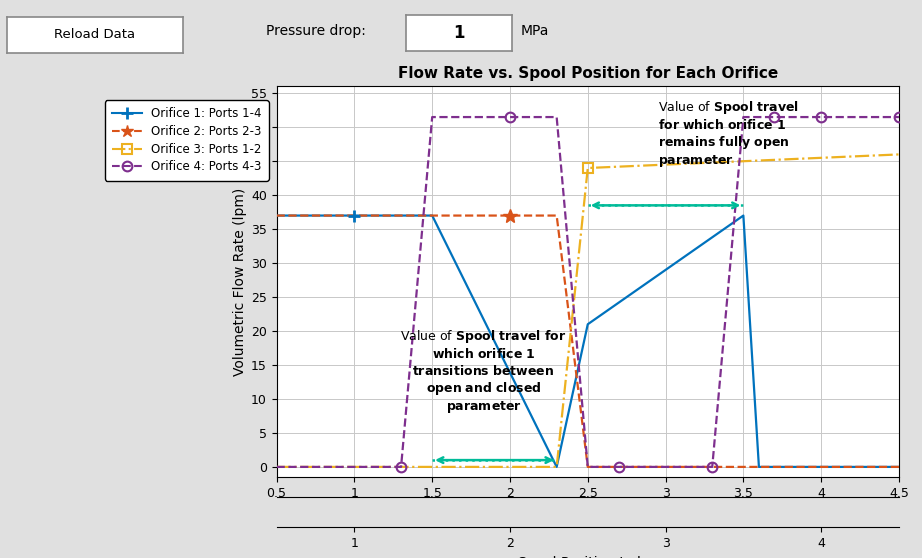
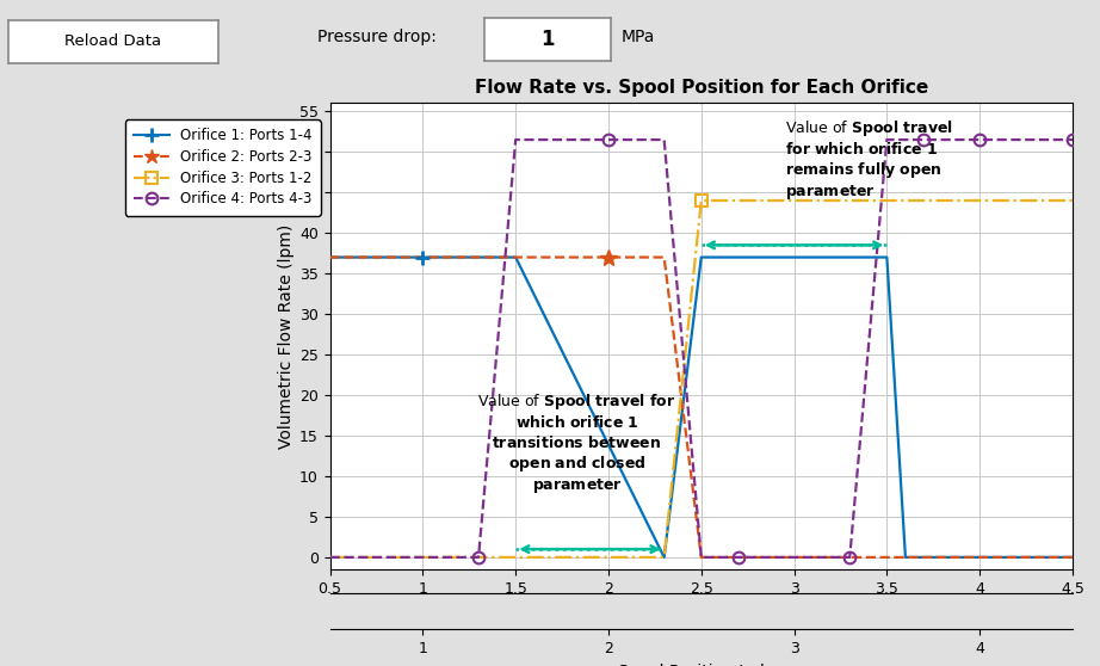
Orifice 1: Ports 1-4/2.5: 21 -> 37
Orifice 3: Ports 1-2/4.5: 46 -> 44
